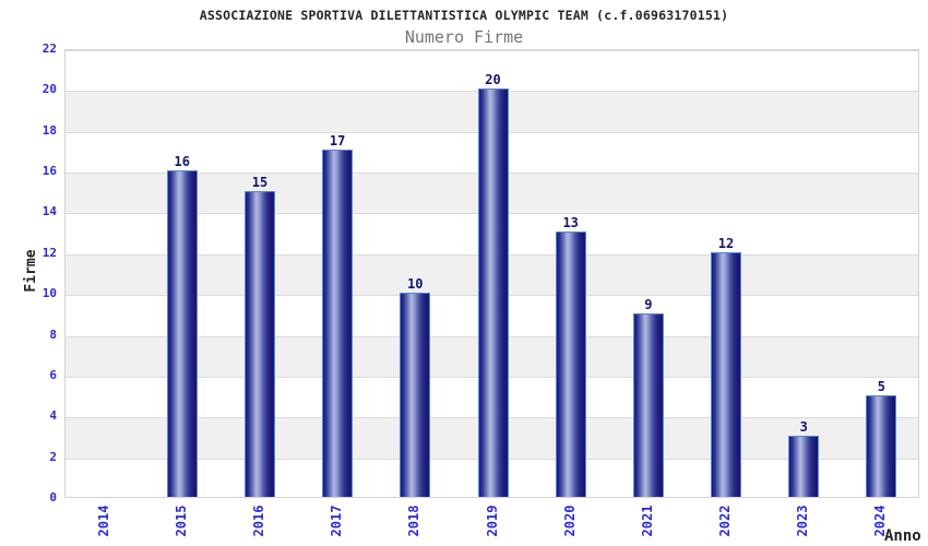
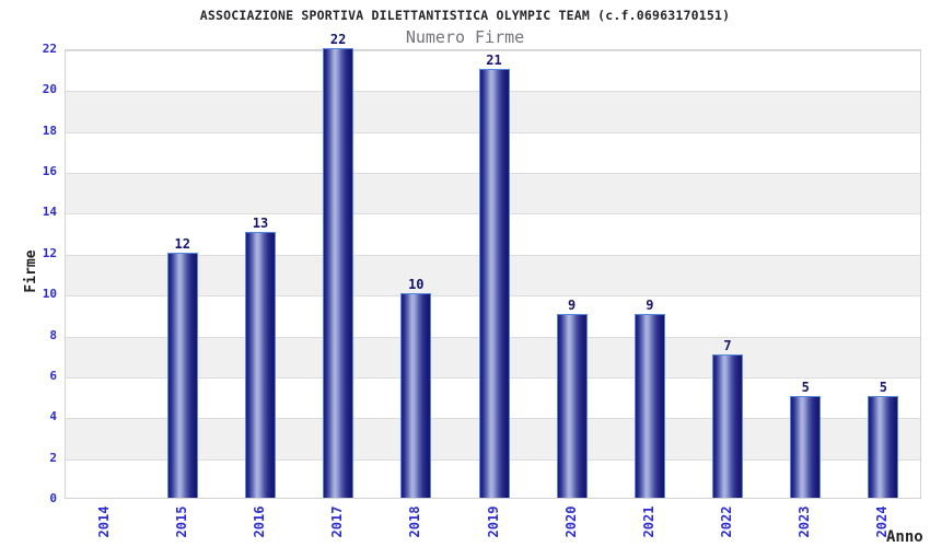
2015: 16 -> 12
2016: 15 -> 13
2017: 17 -> 22
2019: 20 -> 21
2020: 13 -> 9
2022: 12 -> 7
2023: 3 -> 5
